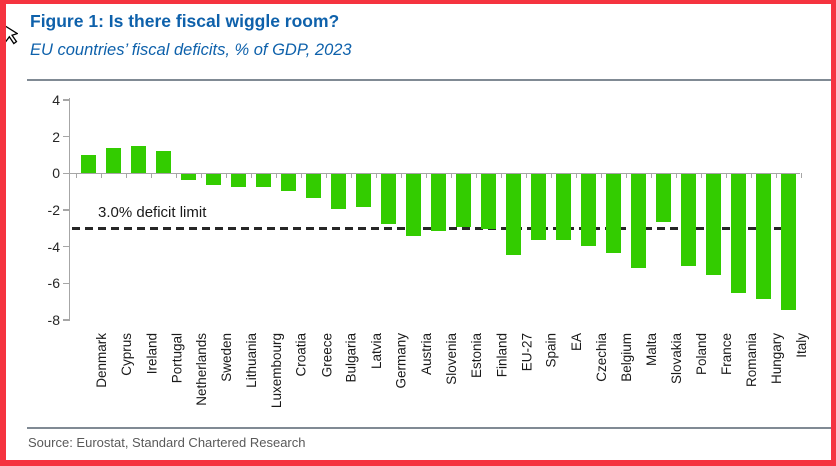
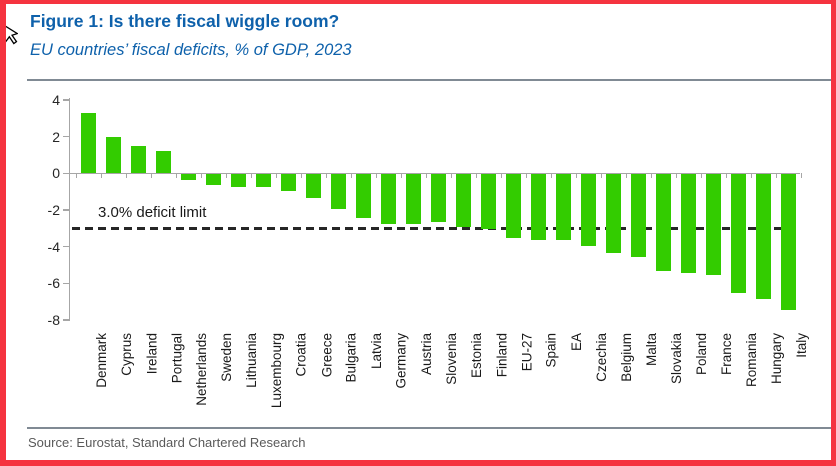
Denmark: 1.0 -> 3.3
Cyprus: 1.4 -> 2.0
Latvia: -1.8 -> -2.4
Austria: -3.4 -> -2.7
Slovenia: -3.1 -> -2.6
EU-27: -4.4 -> -3.5
Malta: -5.1 -> -4.5
Slovakia: -2.6 -> -5.3
Poland: -5.0 -> -5.4
